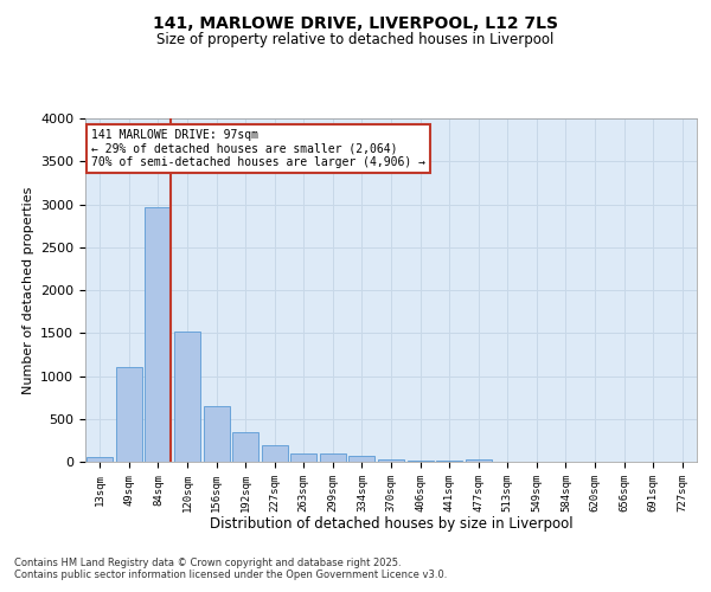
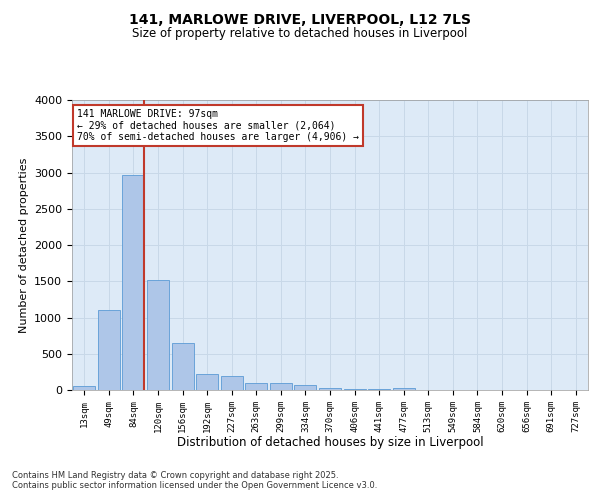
192sqm: 340 -> 220
